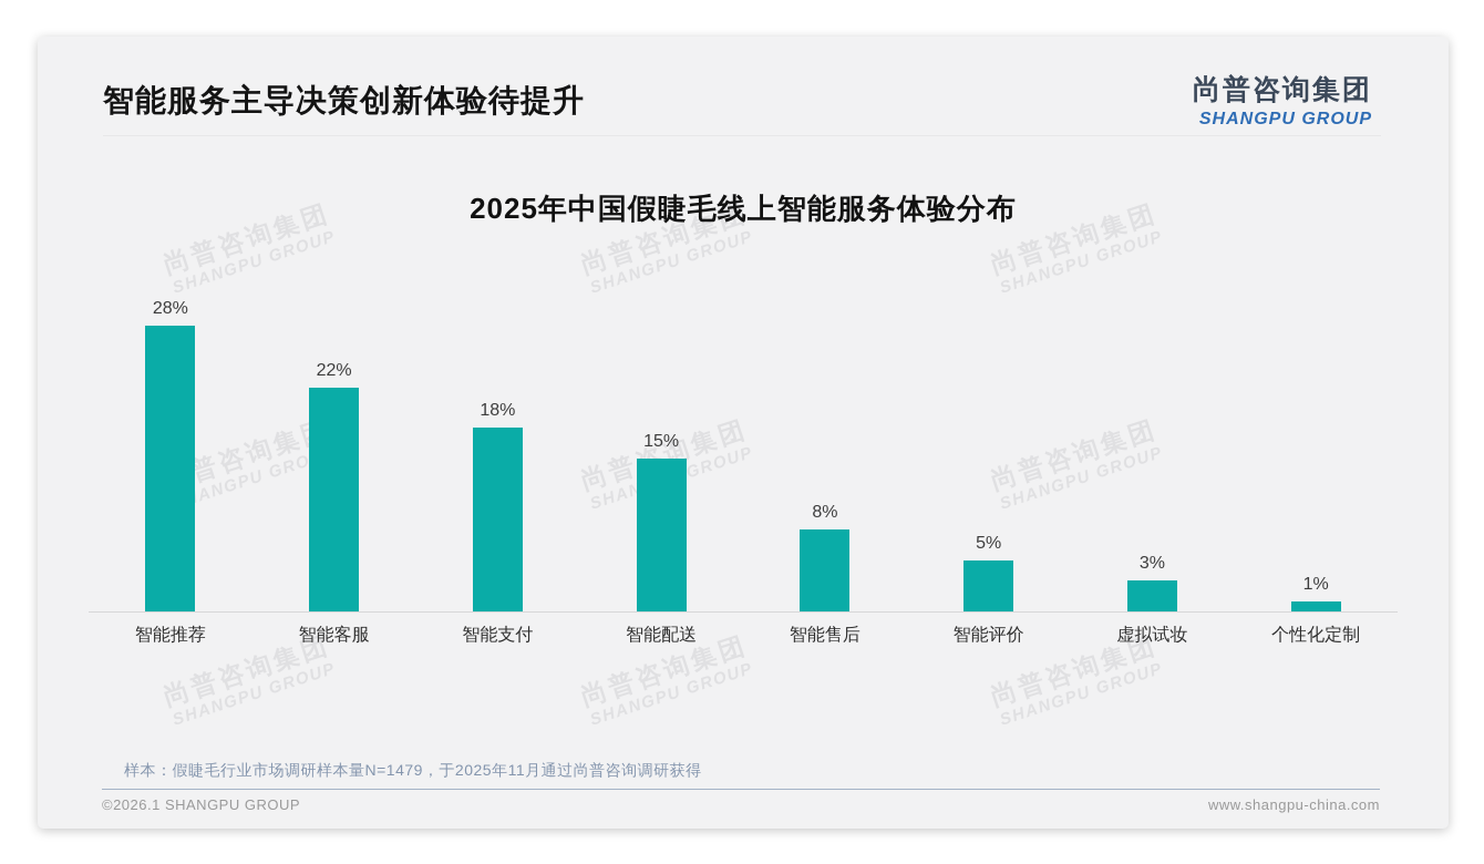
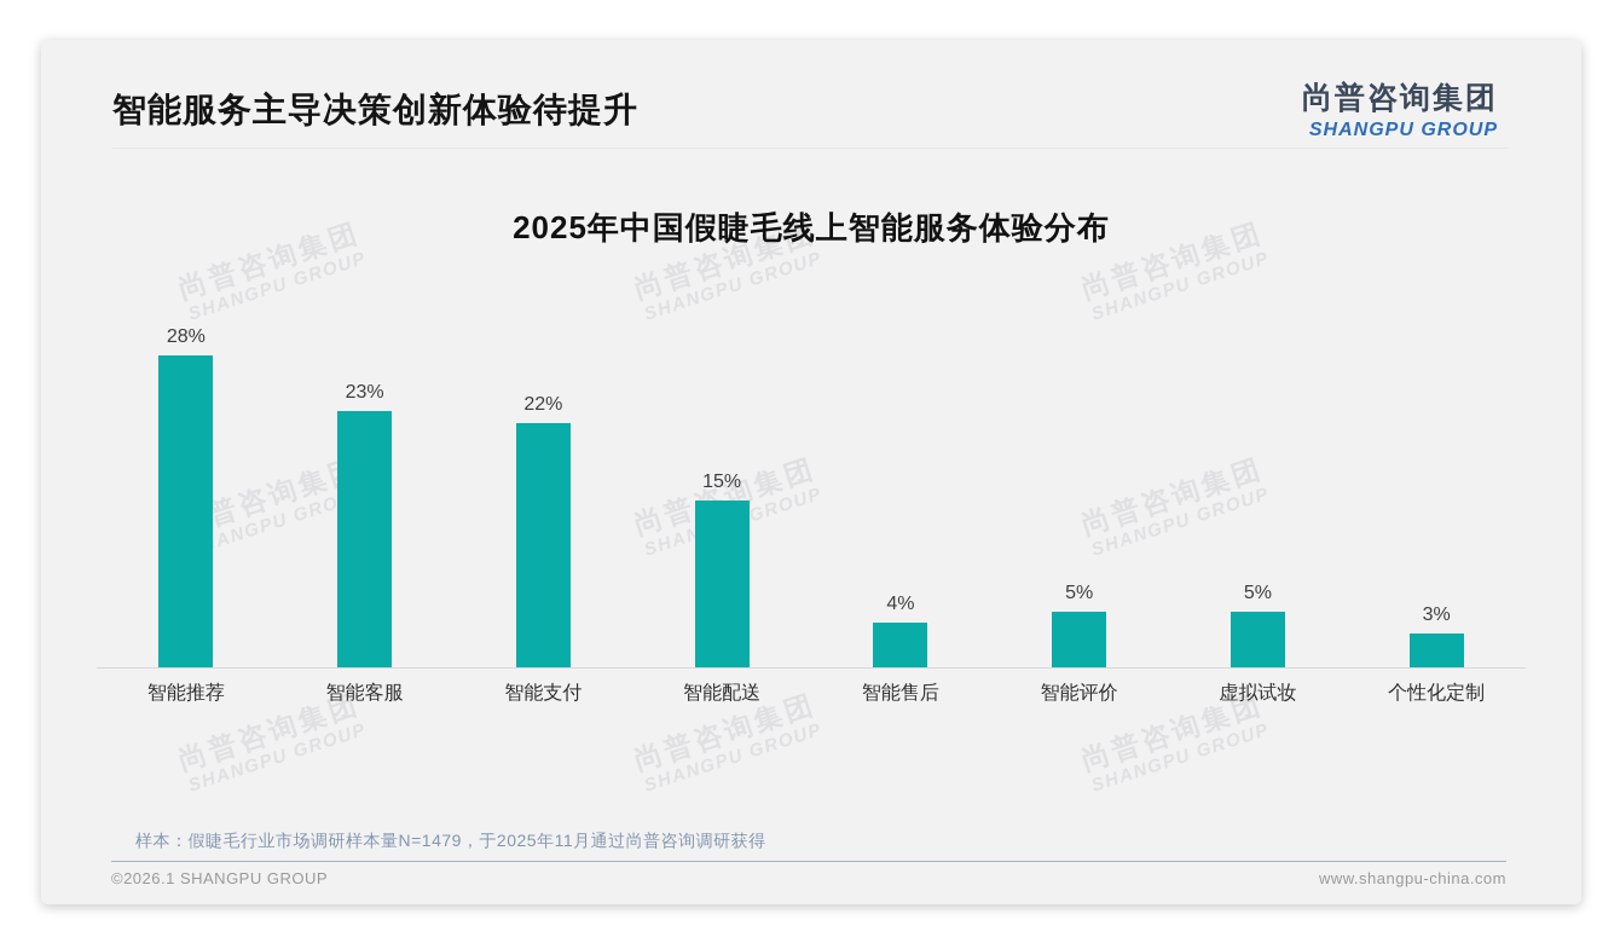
智能客服: 22% -> 23%
智能支付: 18% -> 22%
智能售后: 8% -> 4%
虚拟试妆: 3% -> 5%
个性化定制: 1% -> 3%
